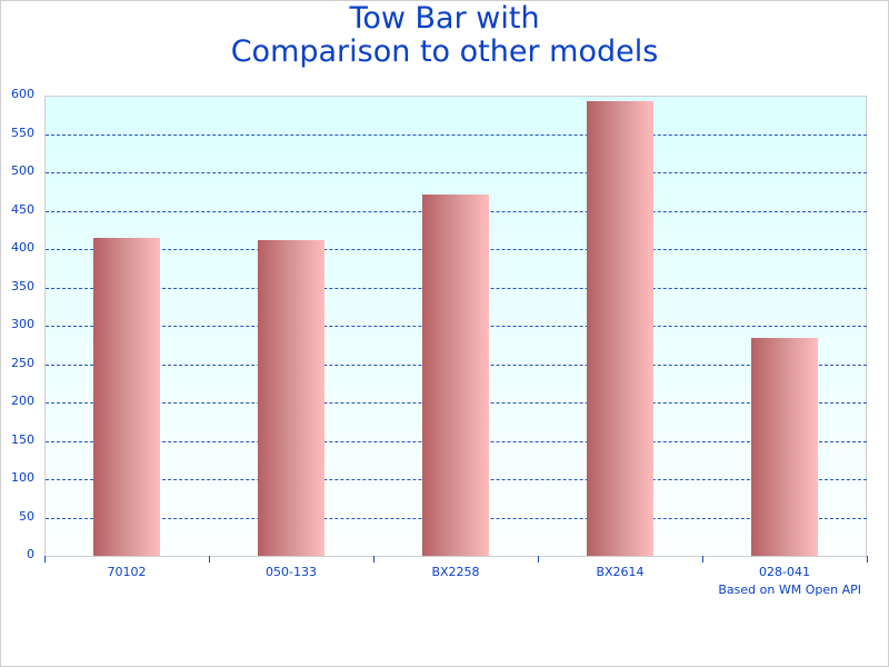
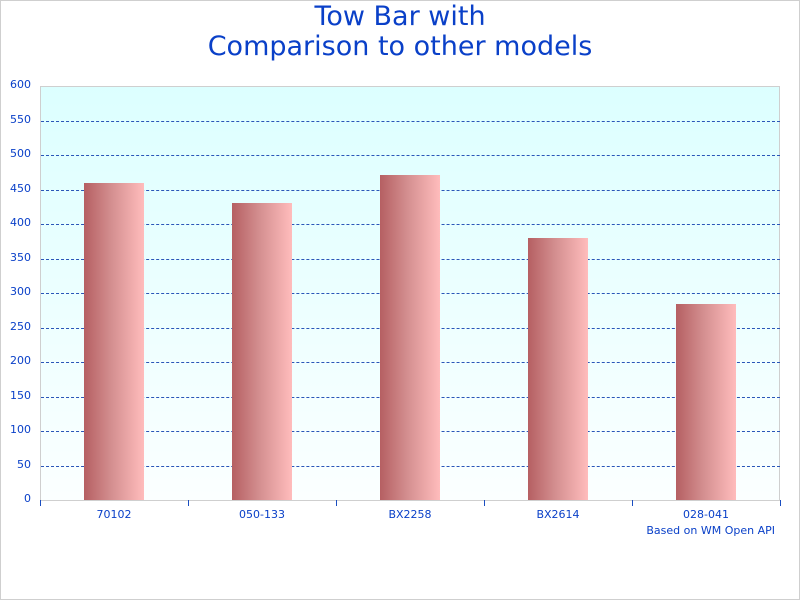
70102: 420 -> 460
050-133: 410 -> 430
BX2614: 590 -> 380
